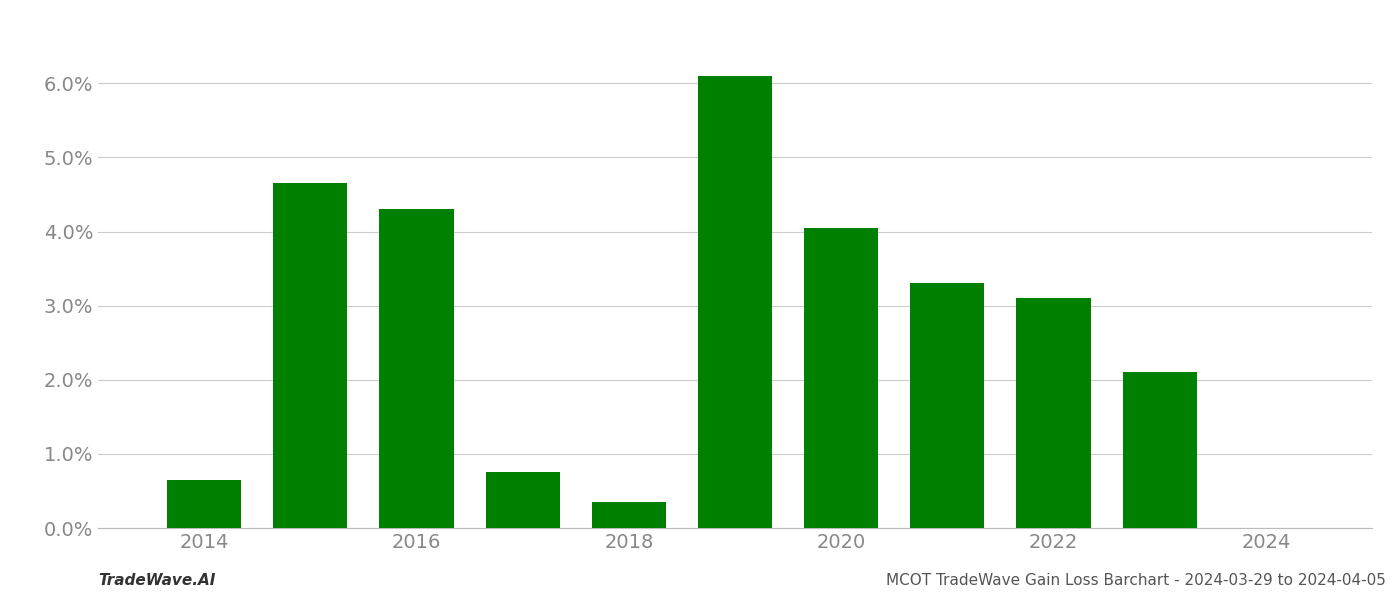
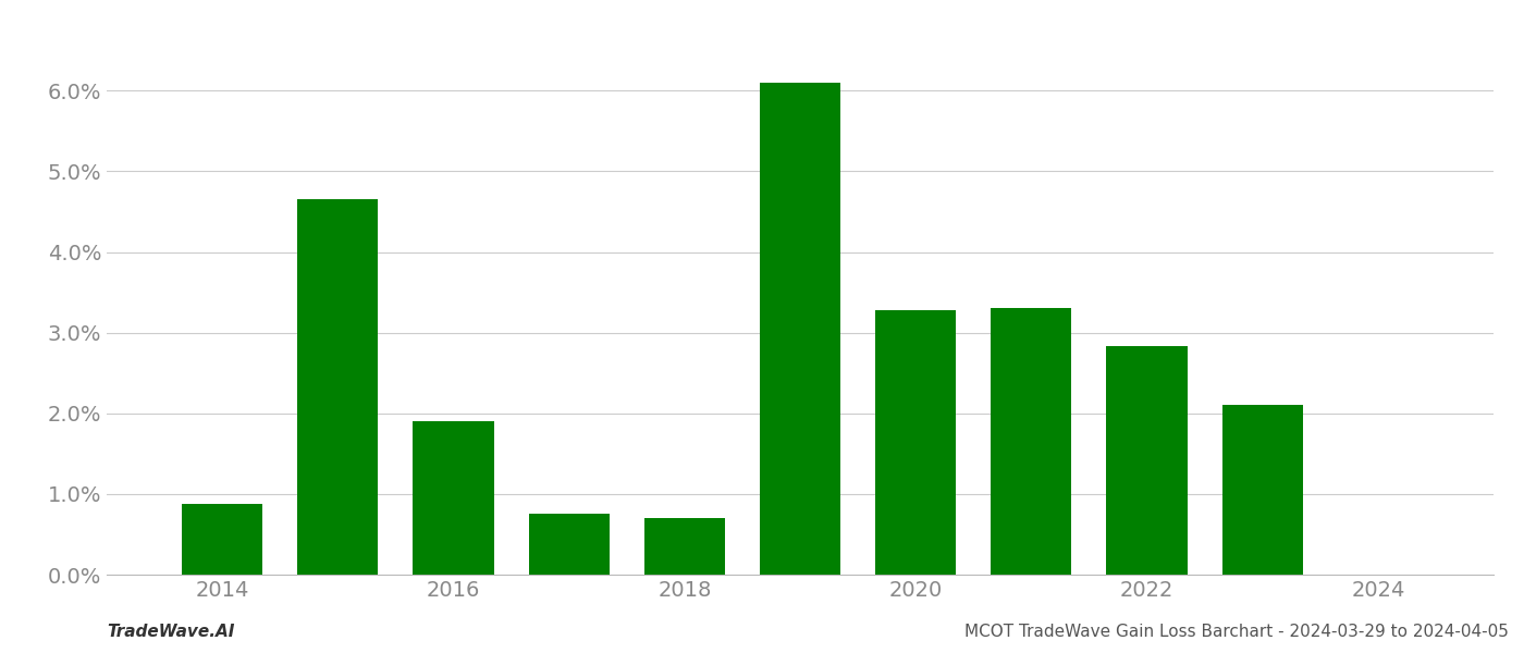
2014: 0.65% -> 0.88%
2016: 4.30% -> 1.90%
2018: 0.35% -> 0.70%
2020: 4.05% -> 3.28%
2022: 3.10% -> 2.84%
